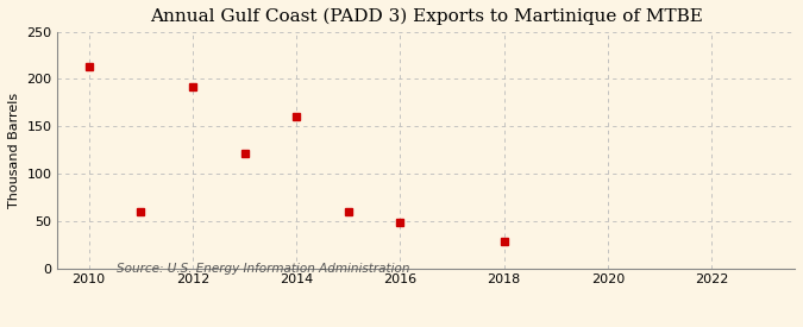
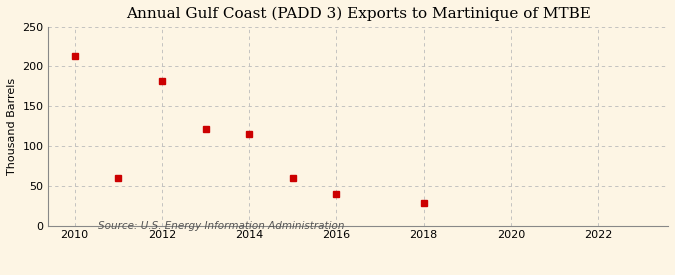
2012: 192 -> 182
2014: 160 -> 115
2016: 48 -> 39
